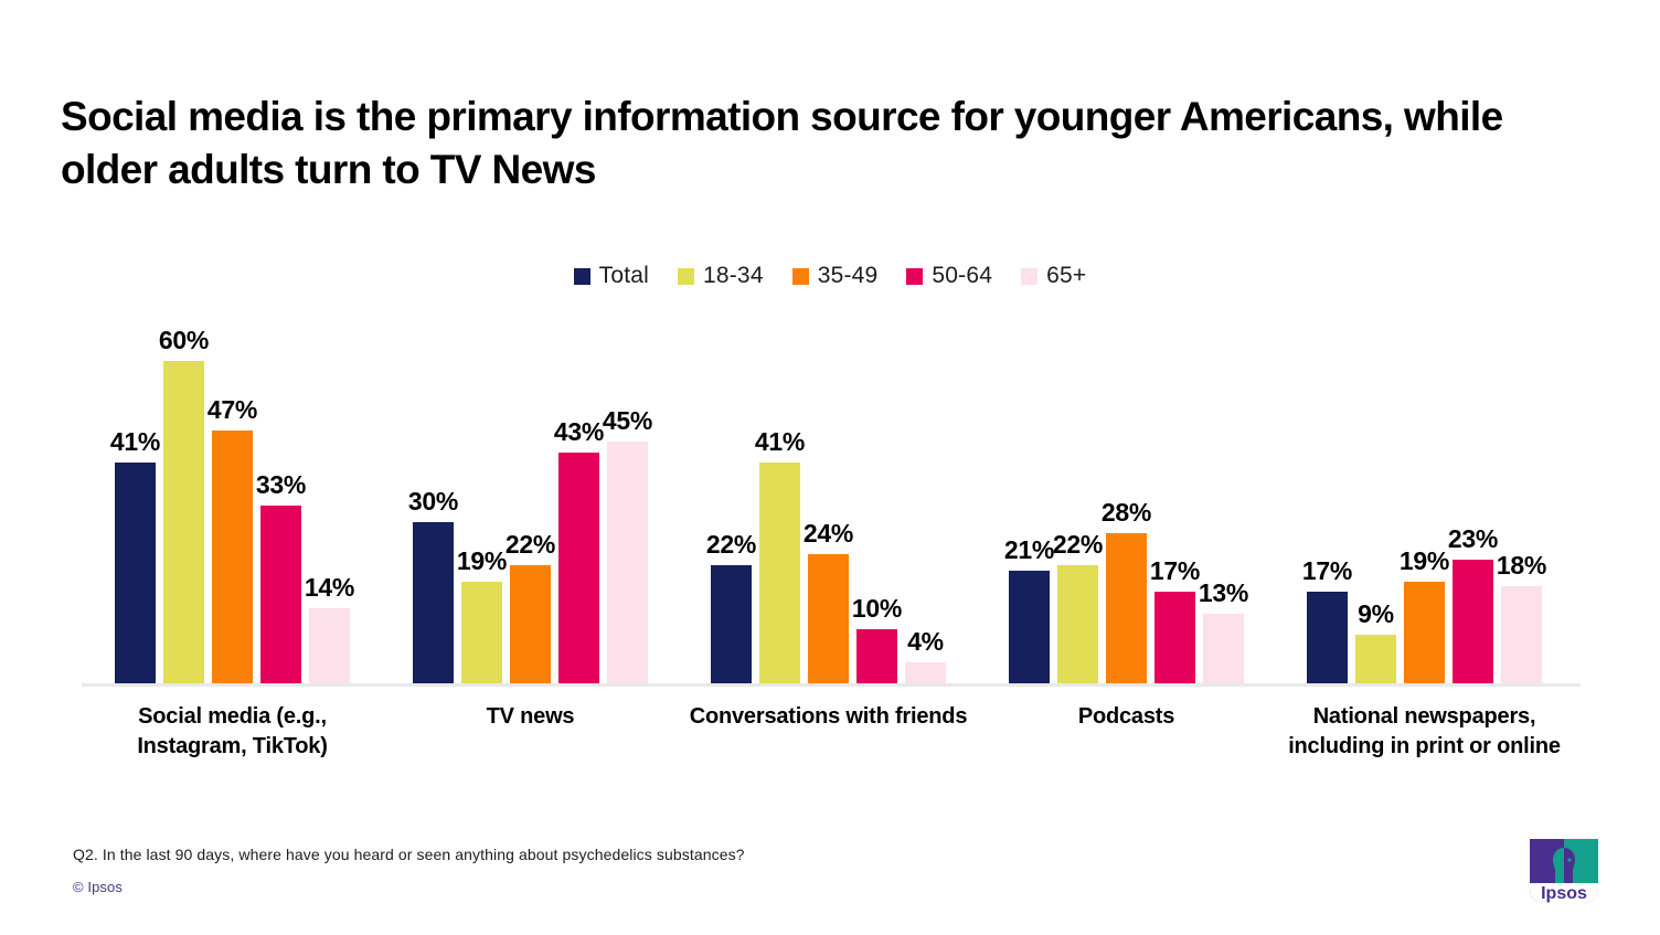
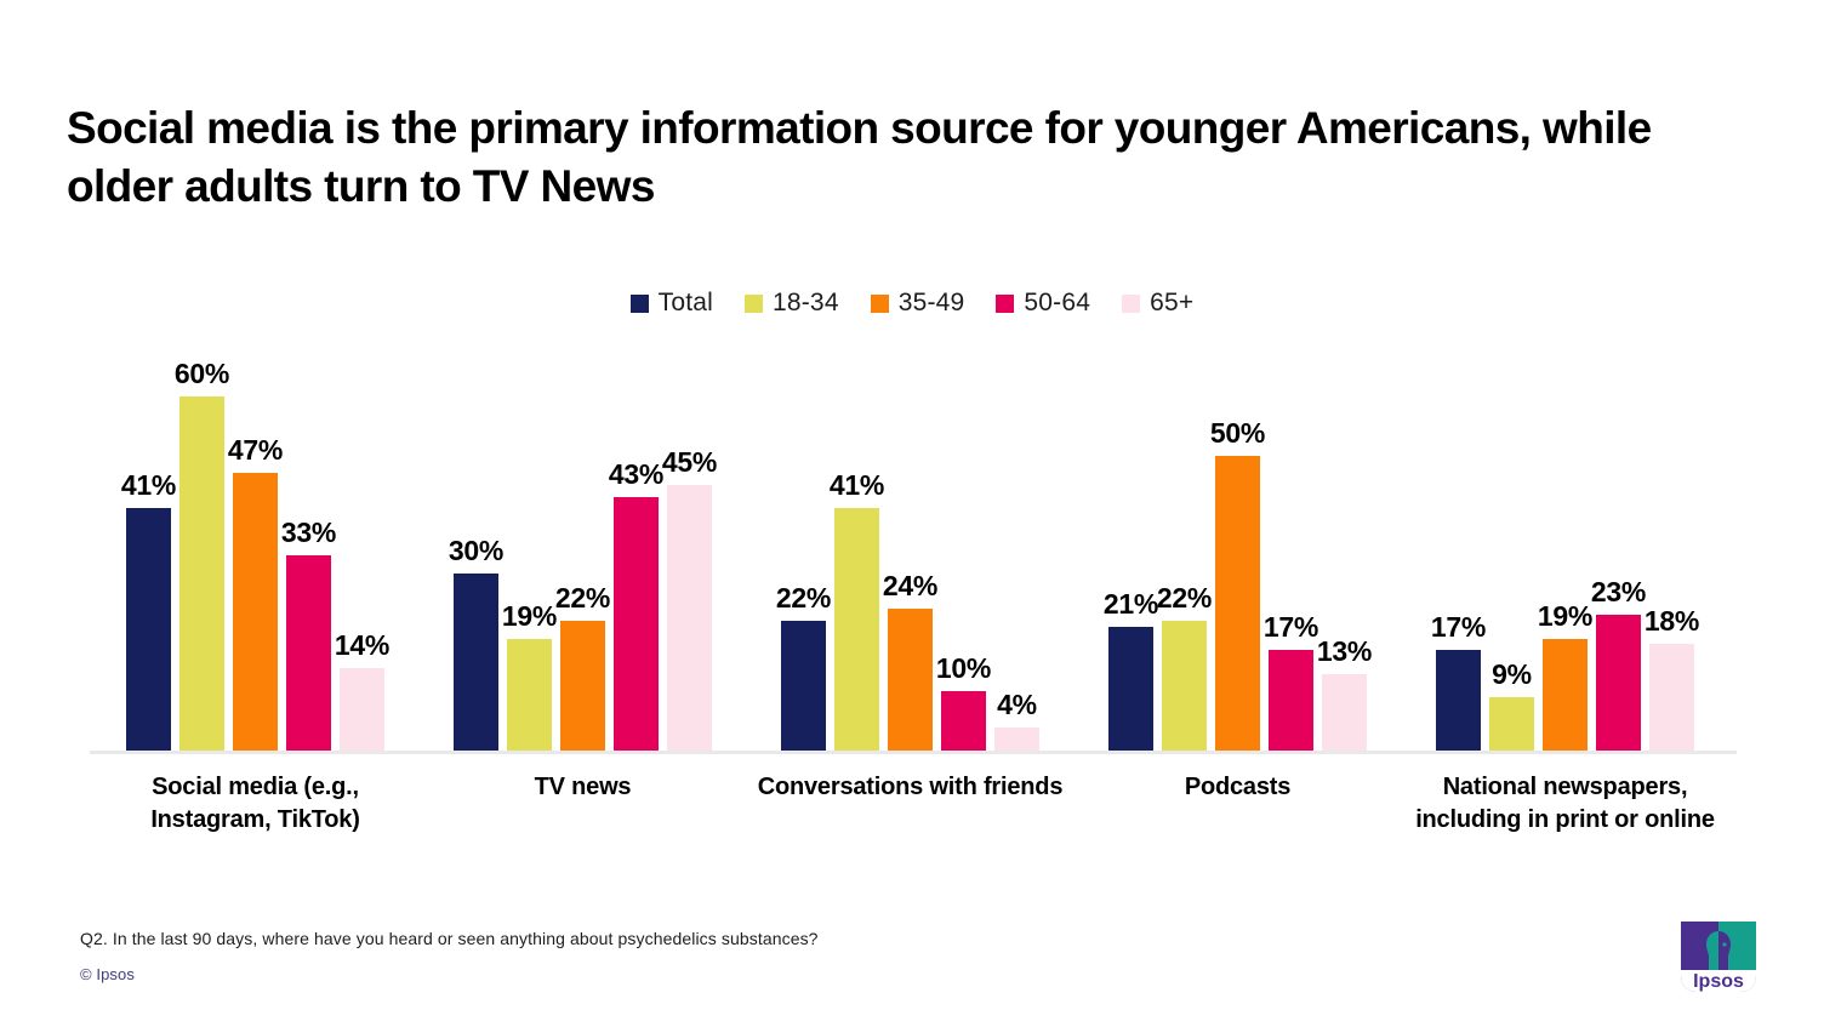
35-49/Podcasts: 28% -> 50%
